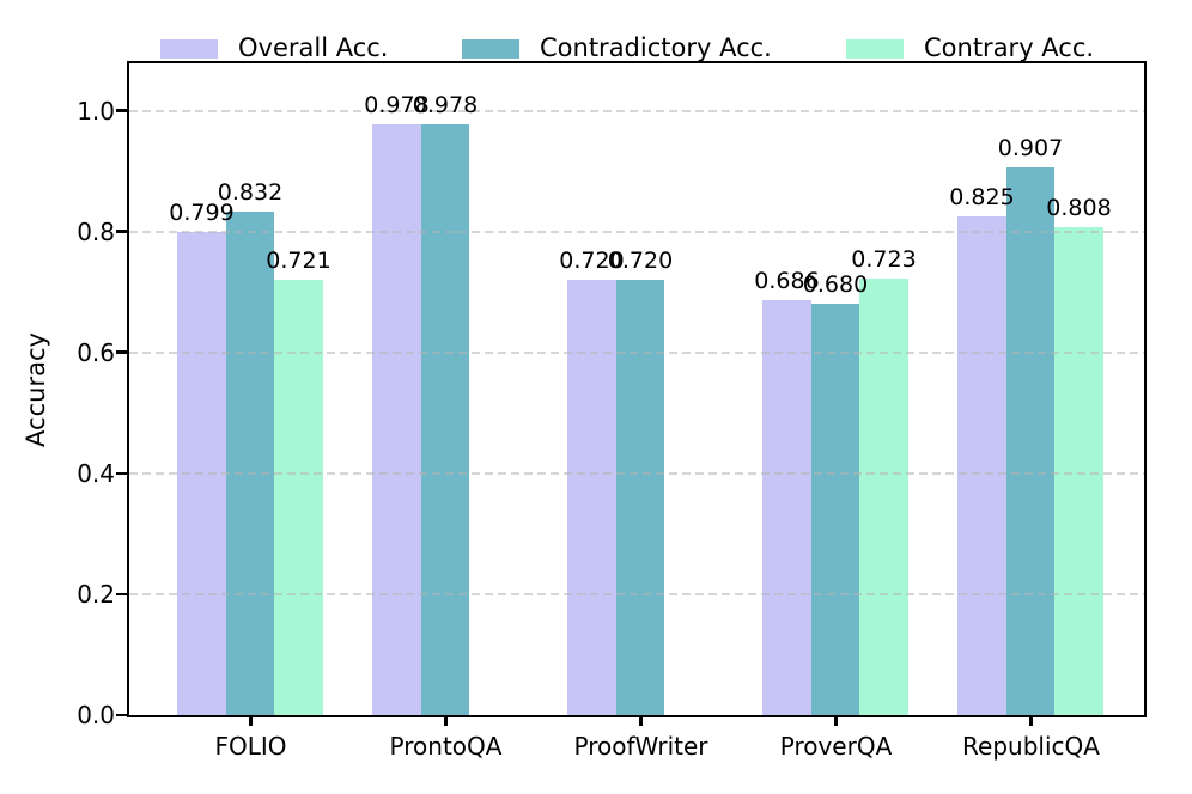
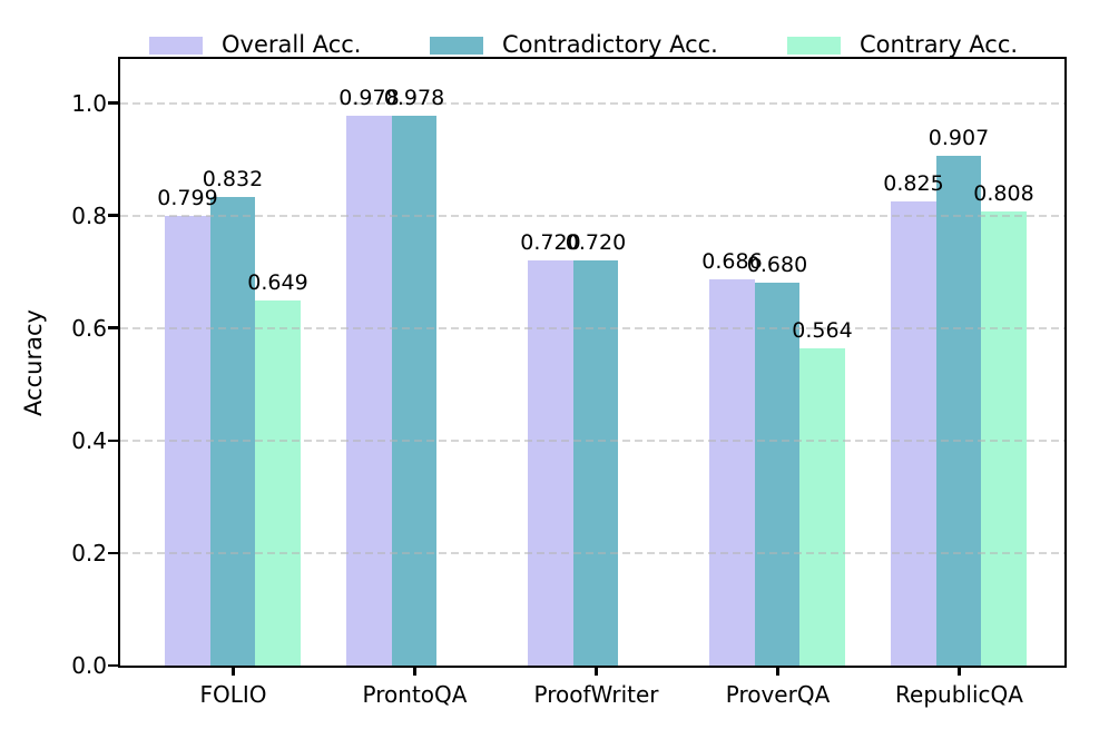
Contrary Acc./FOLIO: 0.721 -> 0.649
Contrary Acc./ProverQA: 0.723 -> 0.564
